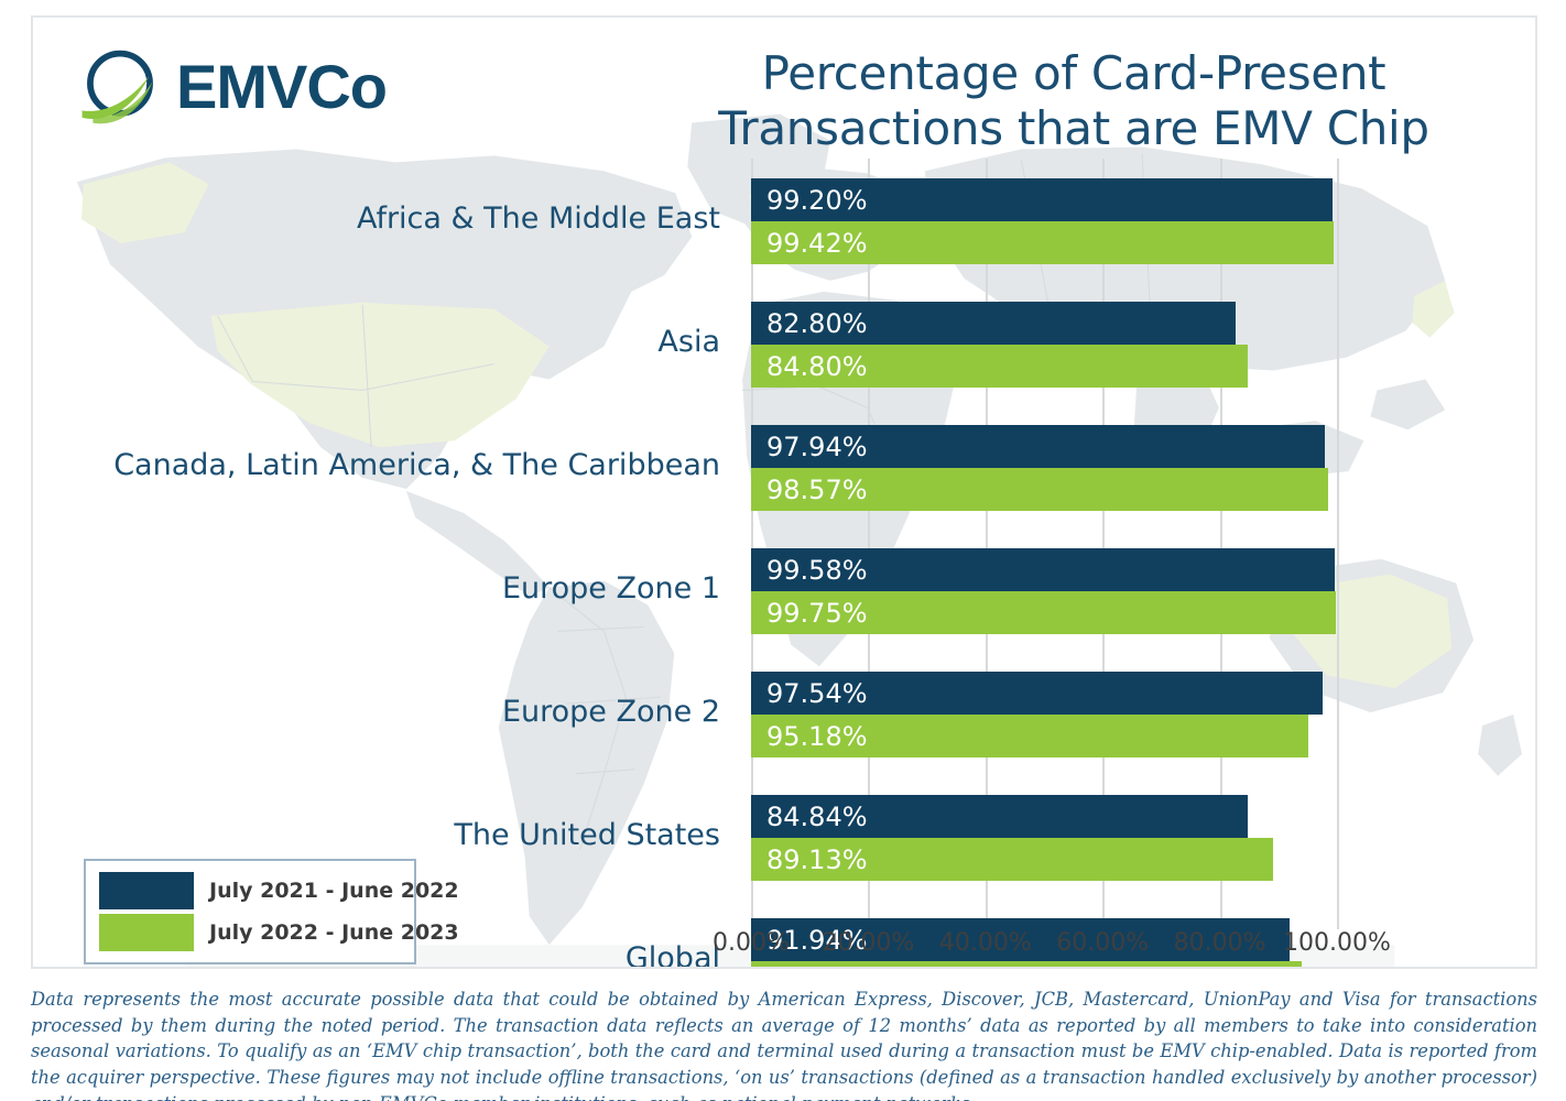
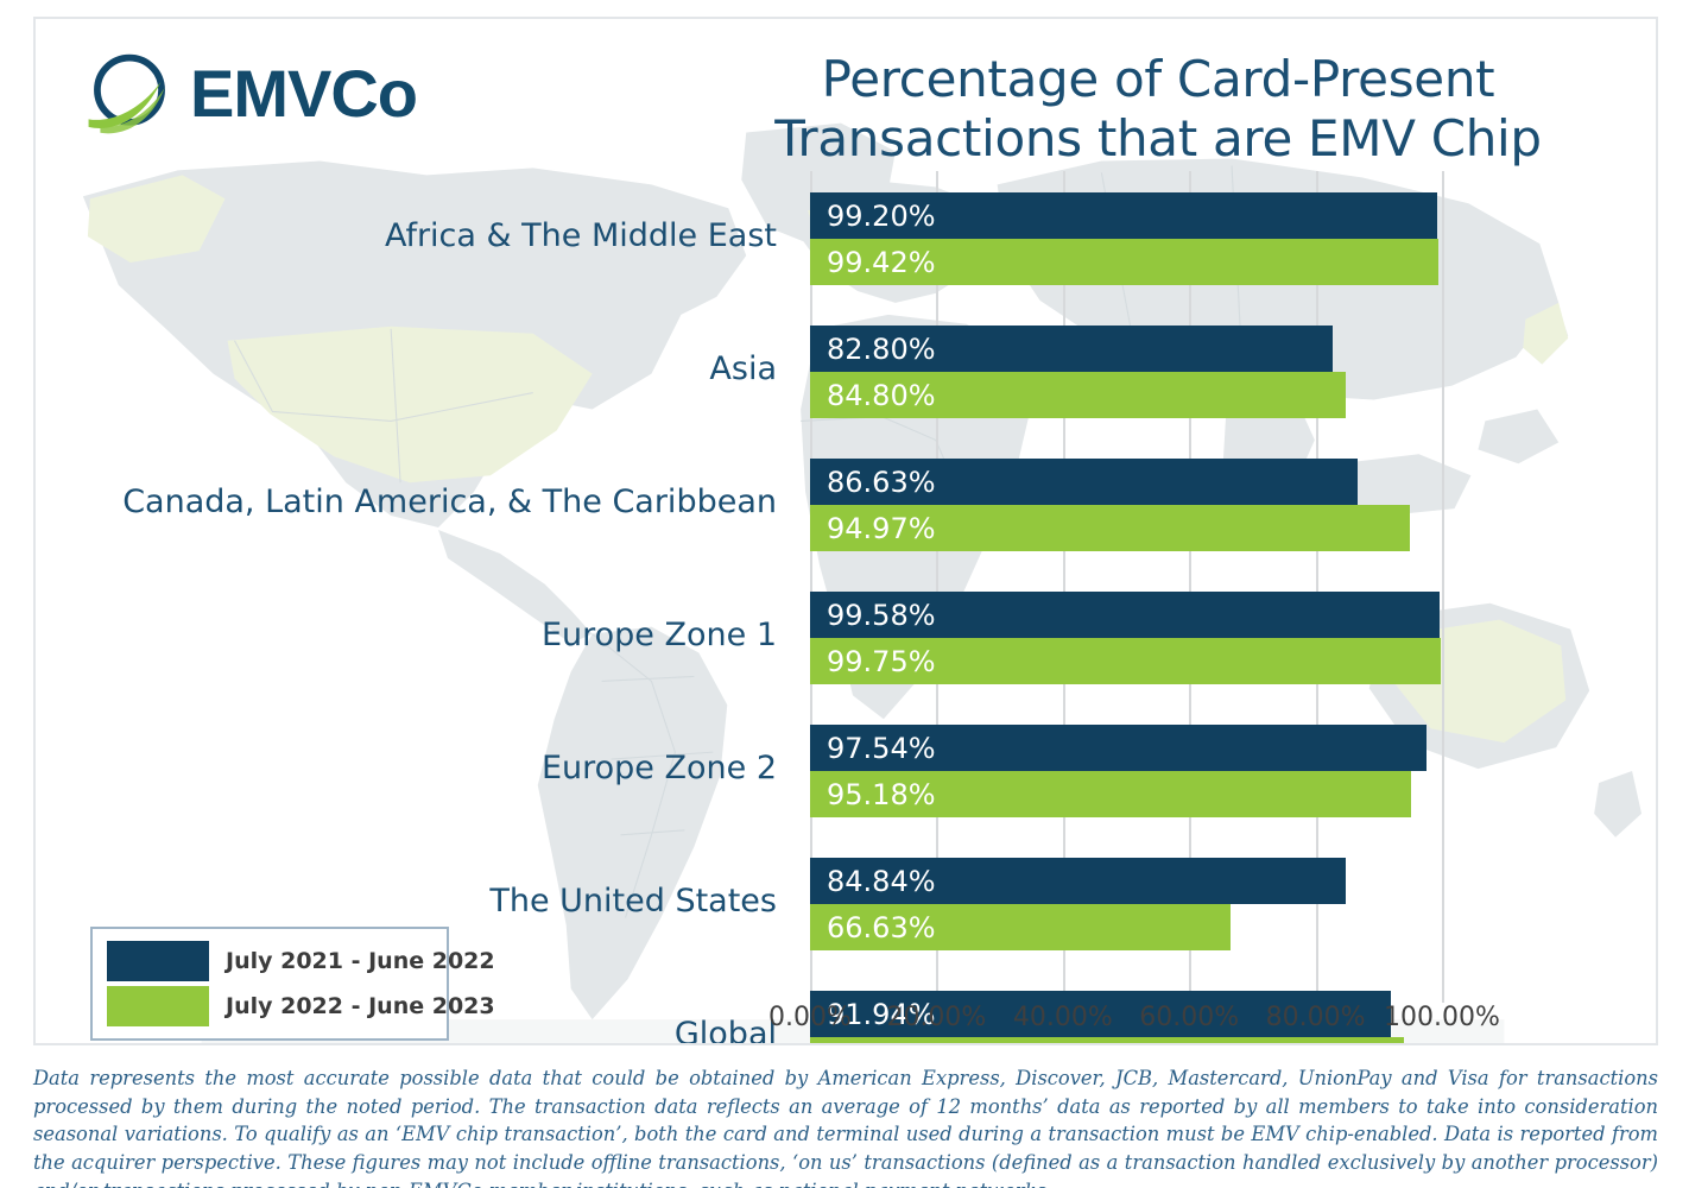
July 2021 - June 2022/Canada, Latin America, & The Caribbean: 97.94% -> 86.63%
July 2022 - June 2023/Canada, Latin America, & The Caribbean: 98.57% -> 94.97%
July 2022 - June 2023/The United States: 89.13% -> 66.63%
